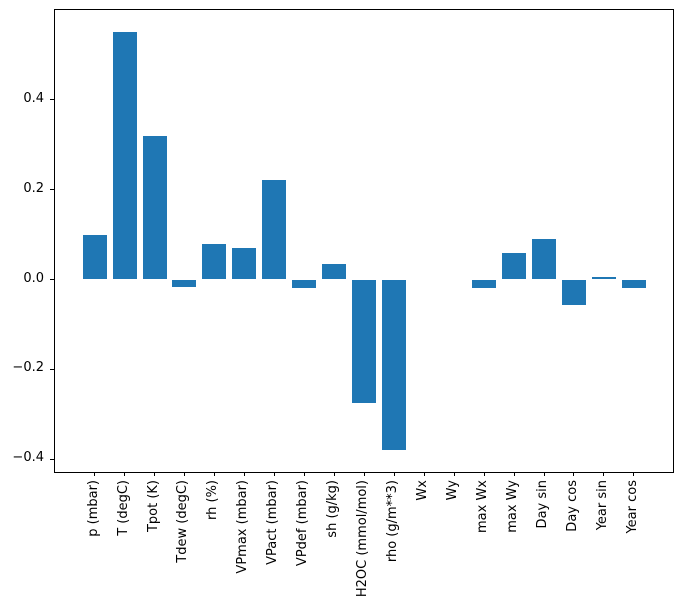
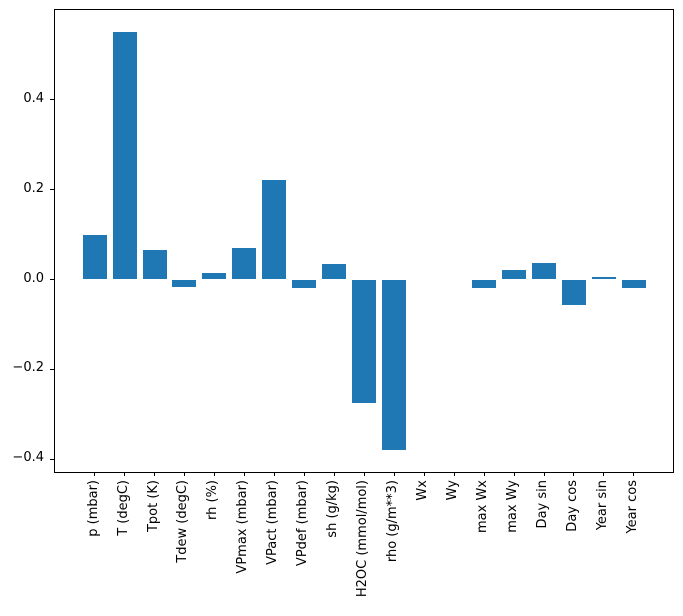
Tpot (K): 0.32 -> 0.07
rh (%): 0.08 -> 0.01
max Wy: 0.06 -> 0.02
Day sin: 0.09 -> 0.04
